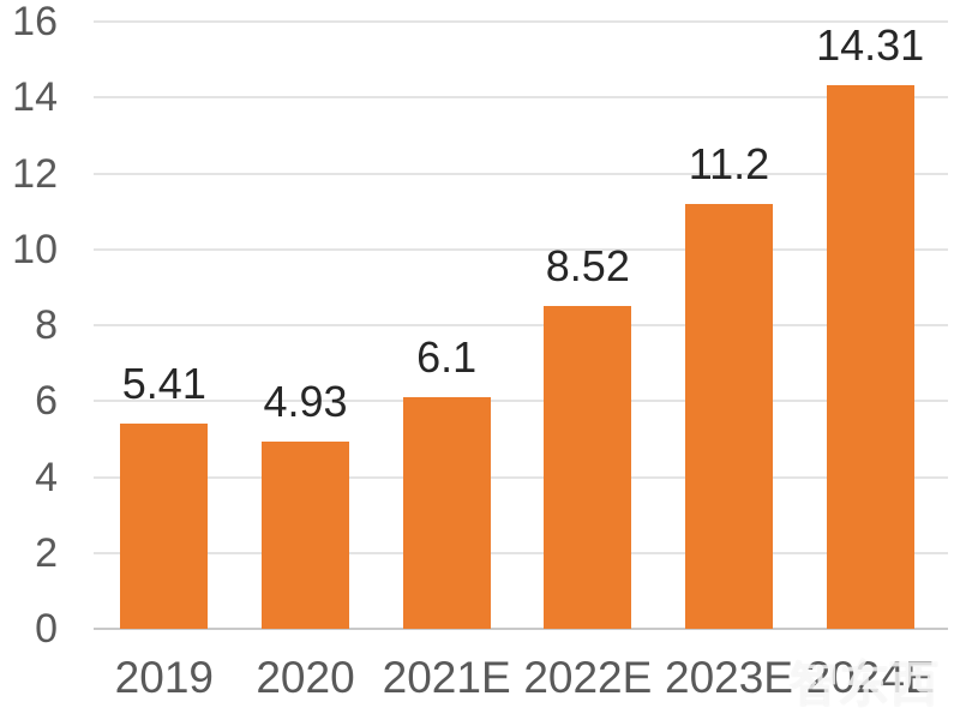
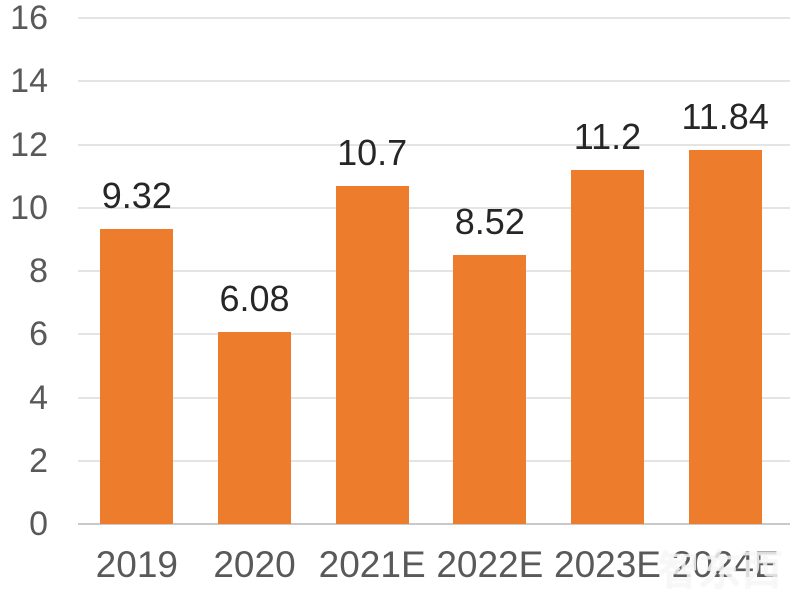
2019: 5.41 -> 9.32
2020: 4.93 -> 6.08
2021E: 6.1 -> 10.7
2024E: 14.31 -> 11.84
